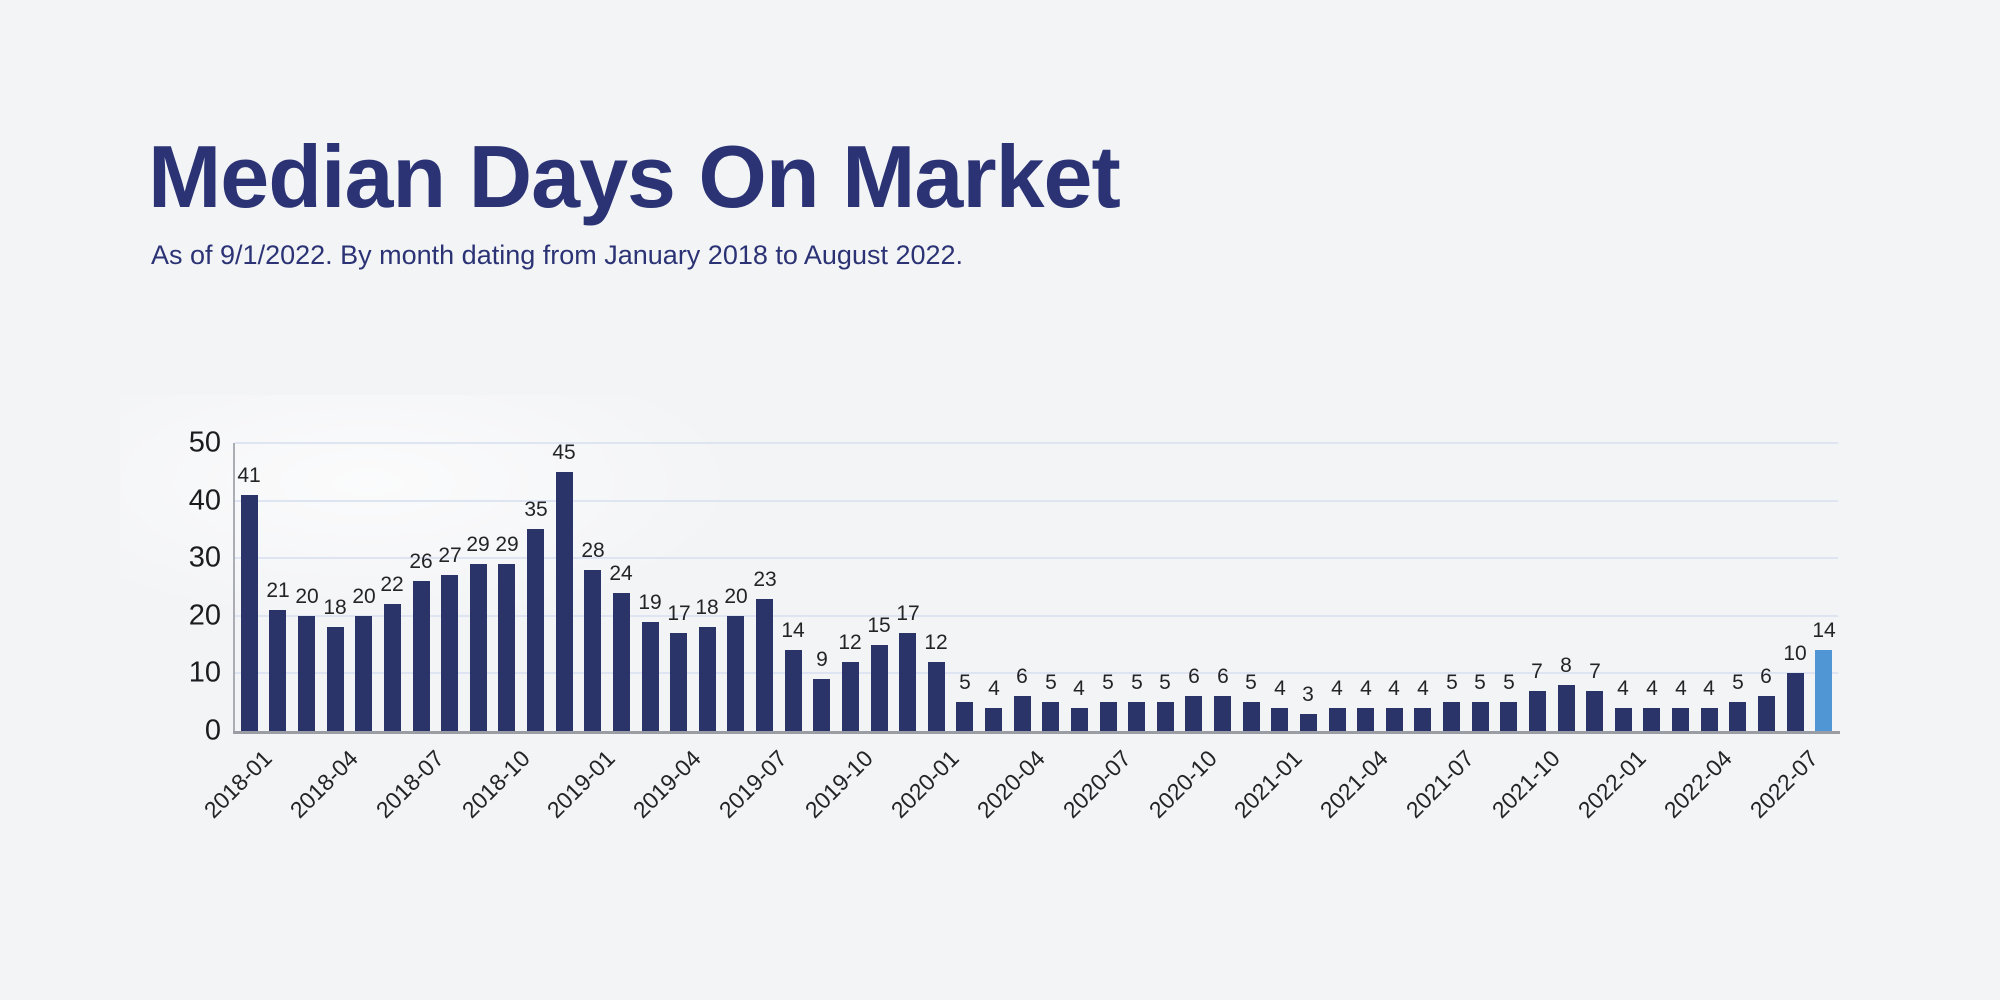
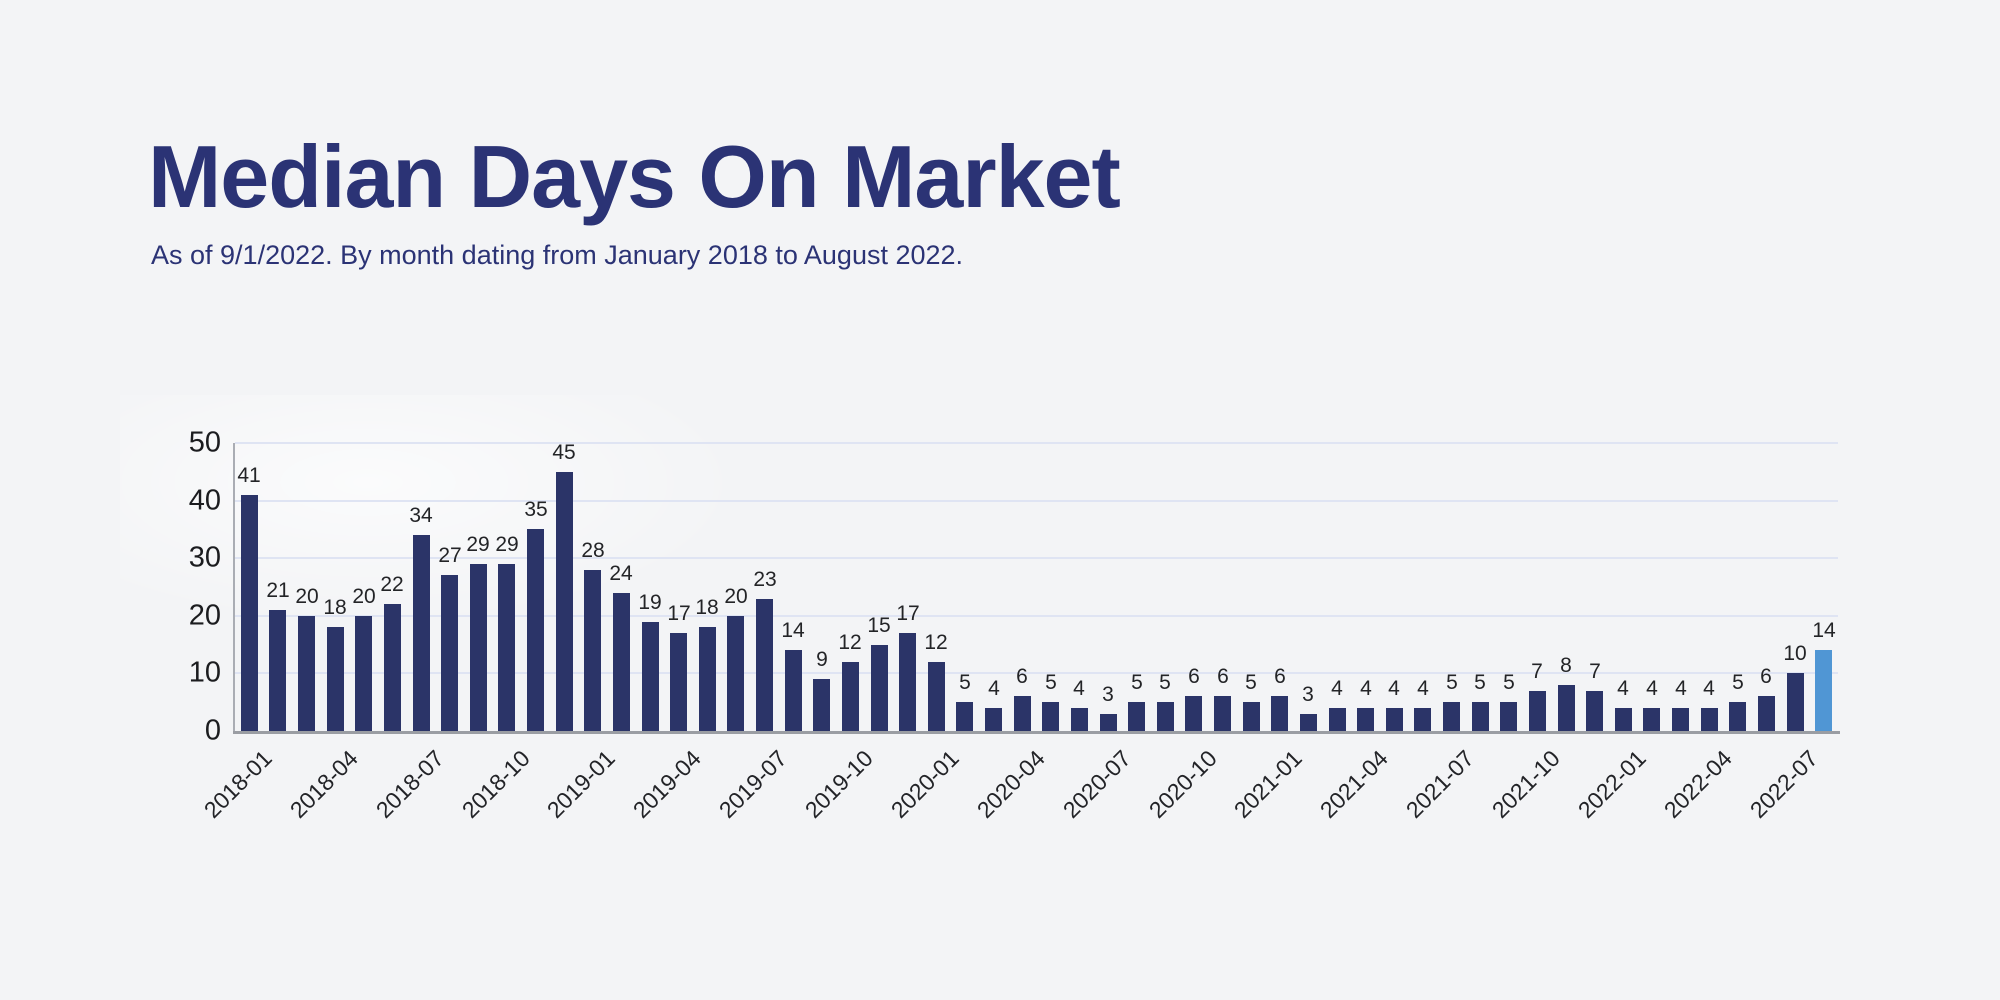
2018-07: 26 -> 34
2020-07: 5 -> 3
2021-01: 4 -> 6
